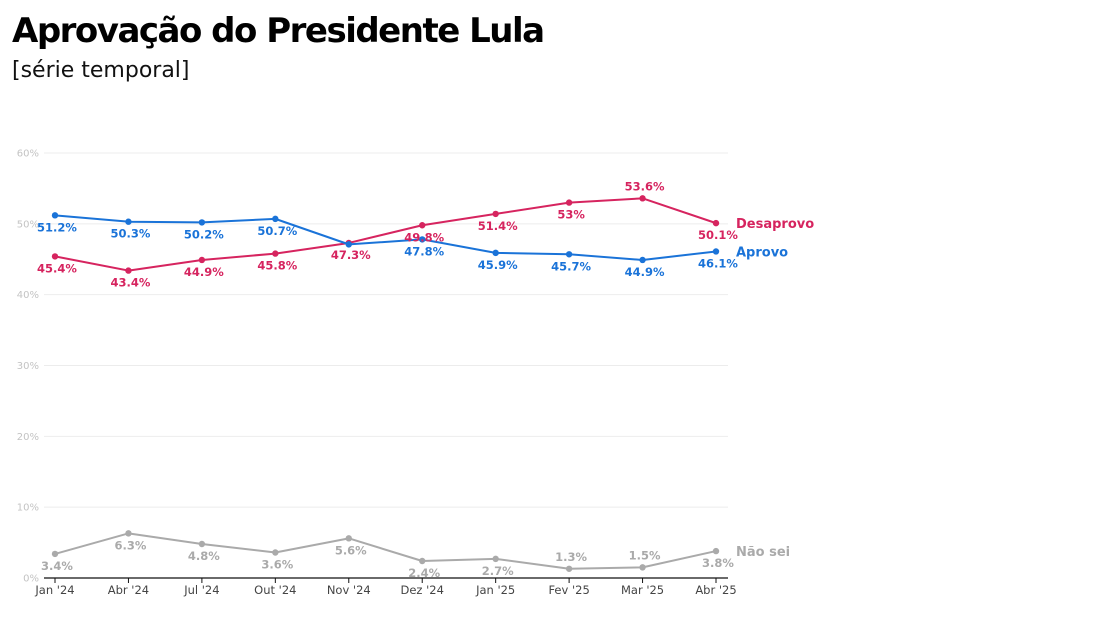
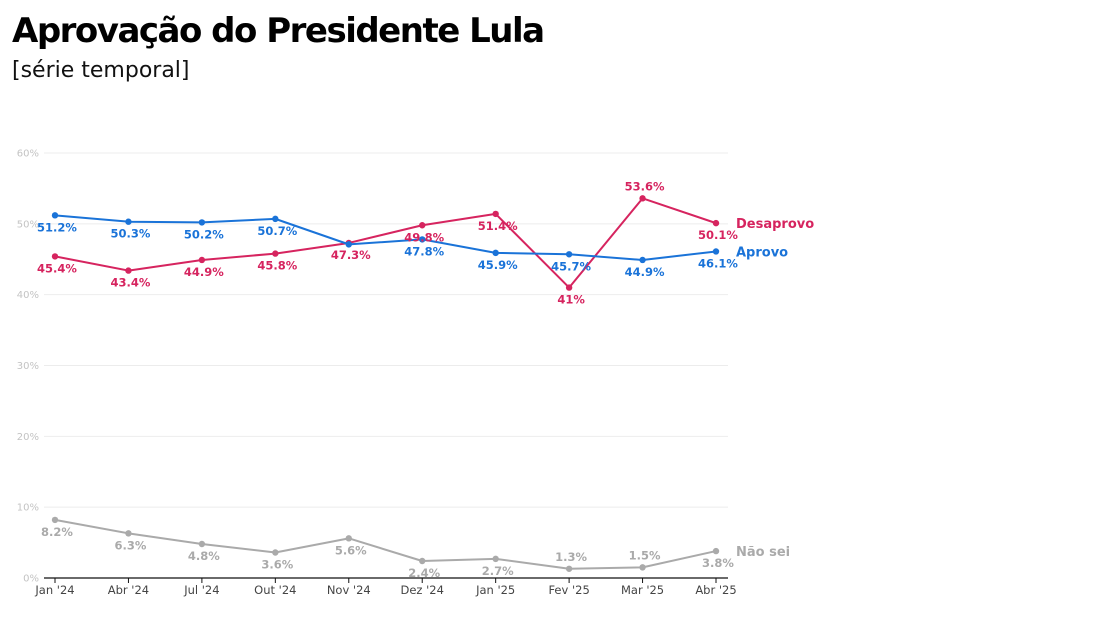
Não sei/Jan '24: 3.4% -> 8.2%
Desaprovo/Fev '25: 53% -> 41%
